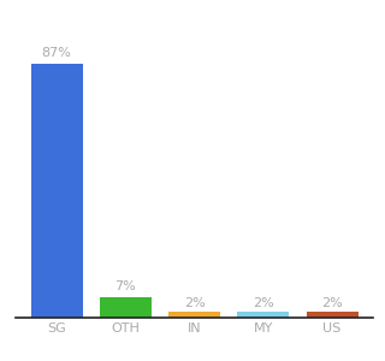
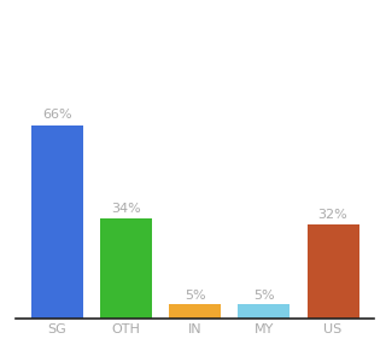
SG: 87% -> 66%
OTH: 7% -> 34%
IN: 2% -> 5%
MY: 2% -> 5%
US: 2% -> 32%
